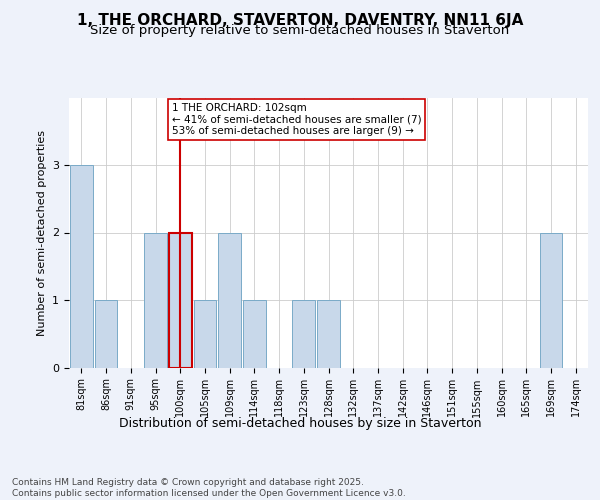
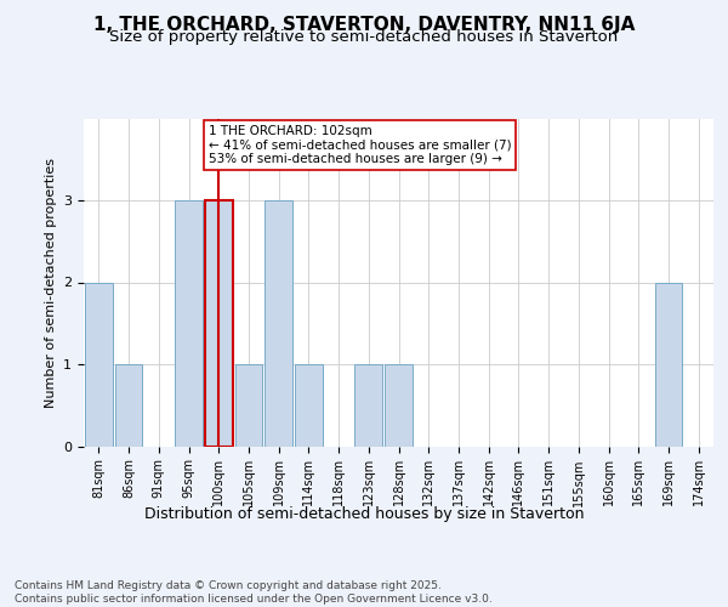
81sqm: 3 -> 2
95sqm: 2 -> 3
100sqm: 2 -> 3
109sqm: 2 -> 3
